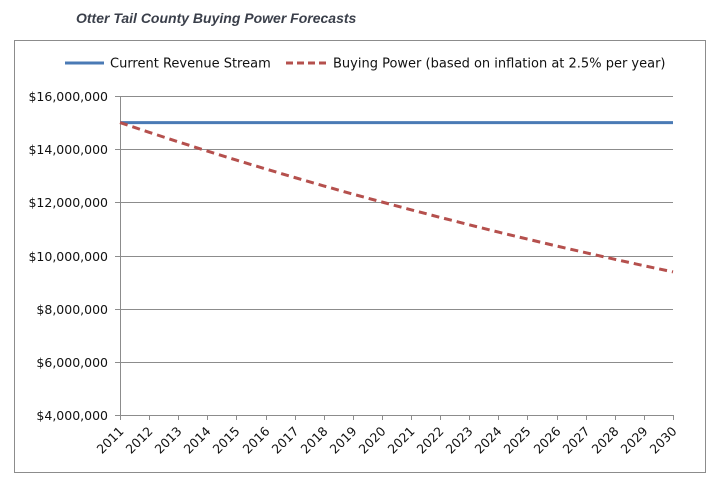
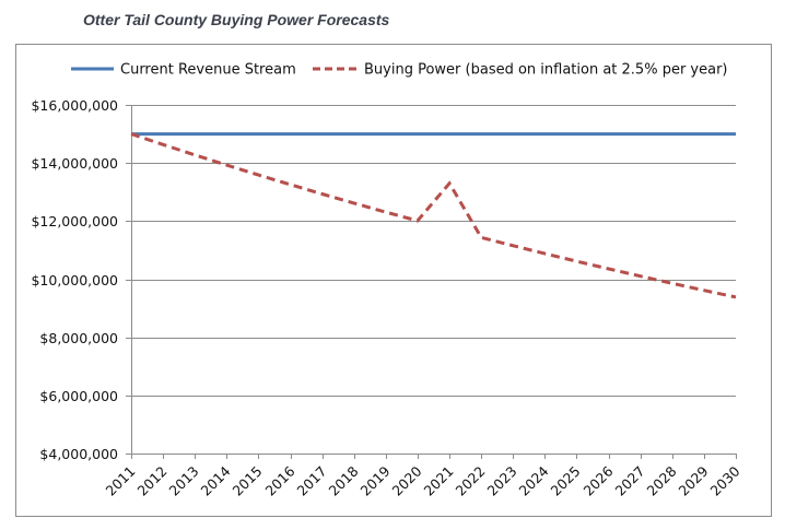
Buying Power (based on inflation at 2.5% per year)/2021: $11700000 -> $13300000
